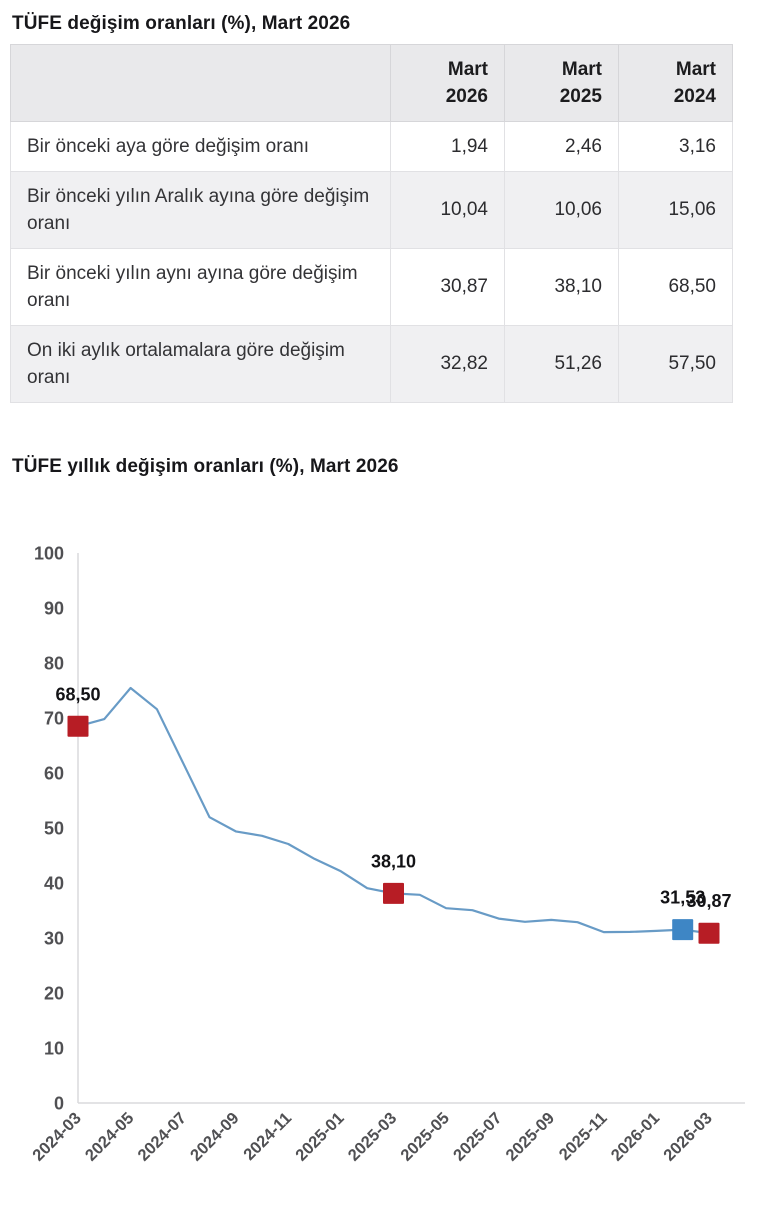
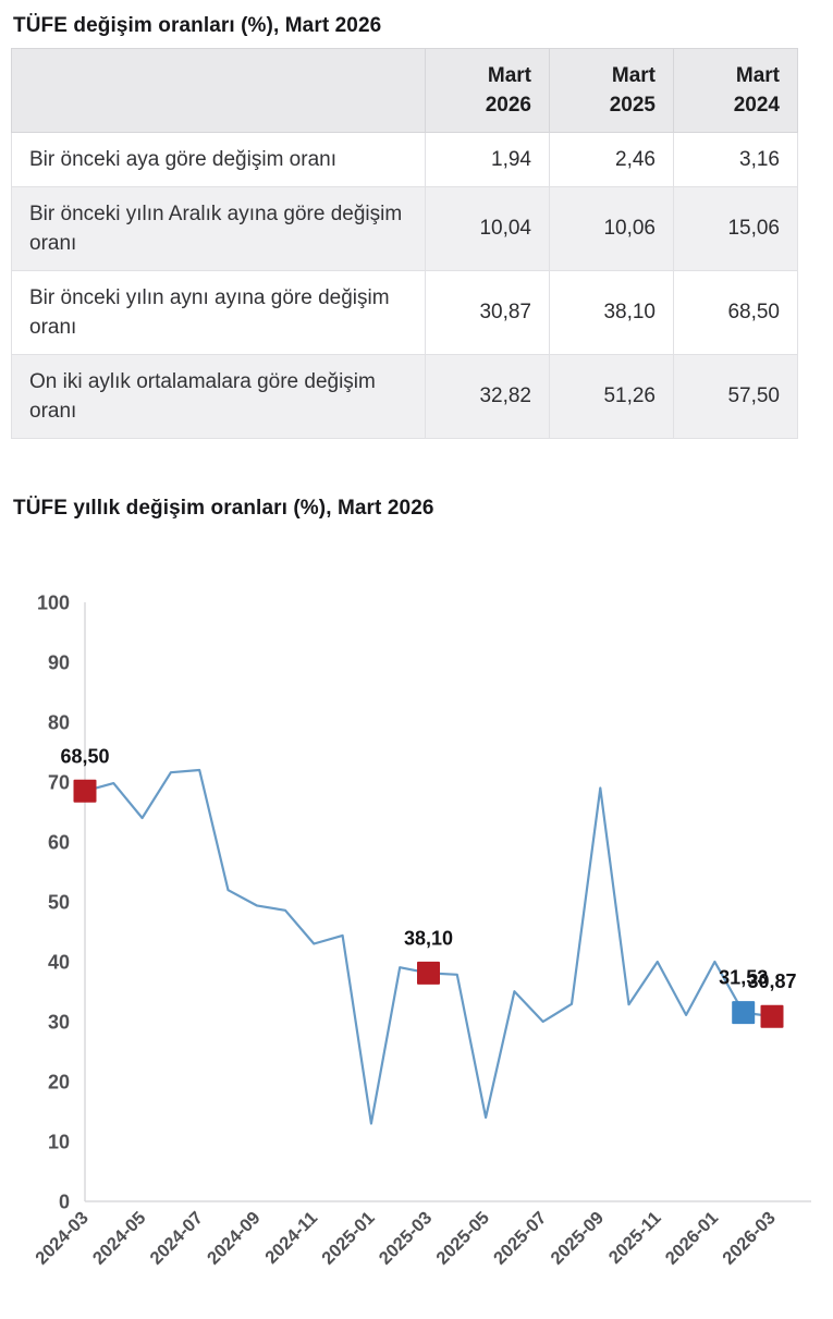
2024-05: 75 -> 64
2024-07: 62 -> 72
2024-11: 47 -> 43
2025-01: 42 -> 13
2025-05: 35 -> 14
2025-07: 34 -> 30
2025-09: 33 -> 69
2025-11: 31 -> 40
2026-01: 31 -> 40
